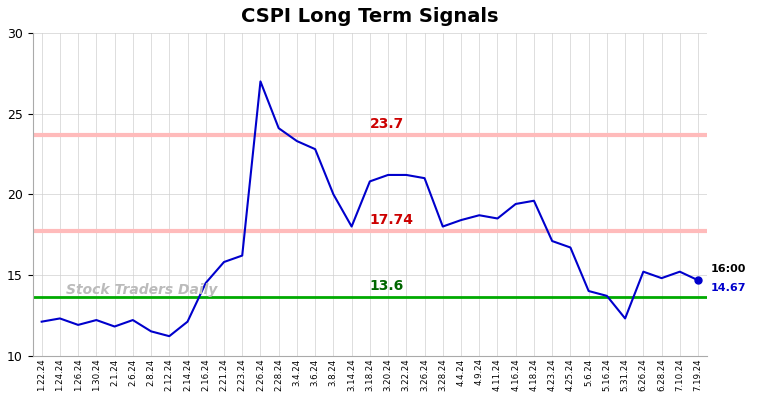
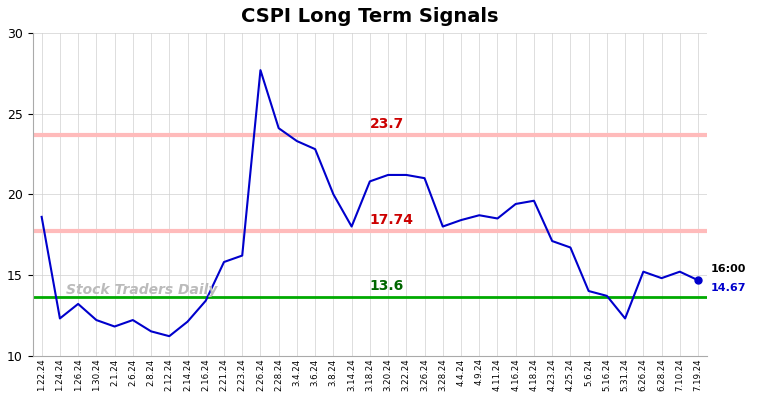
1.22.24: 12.1 -> 18.6
1.26.24: 11.9 -> 13.2
2.16.24: 14.5 -> 13.4
2.26.24: 27.0 -> 27.7
